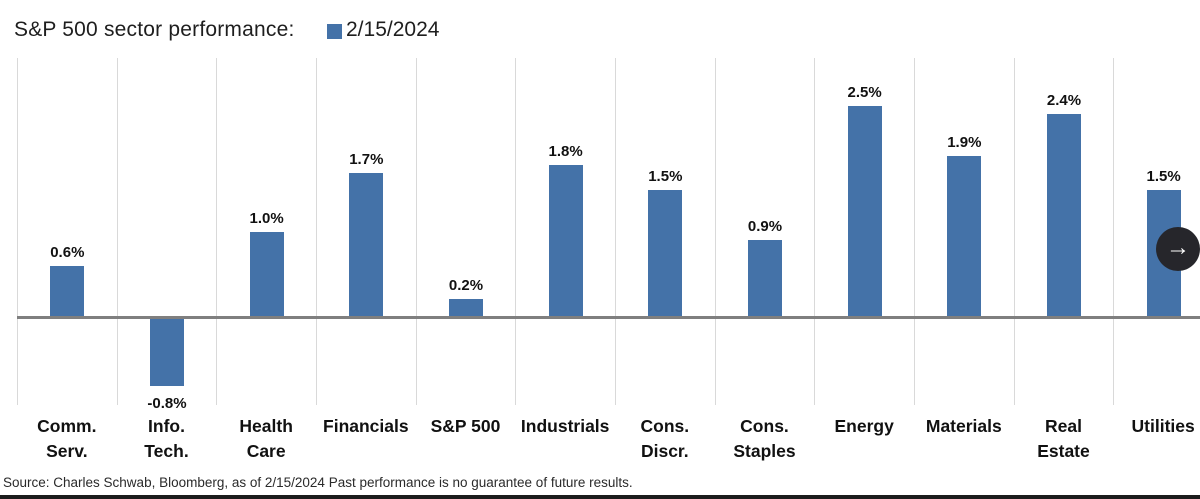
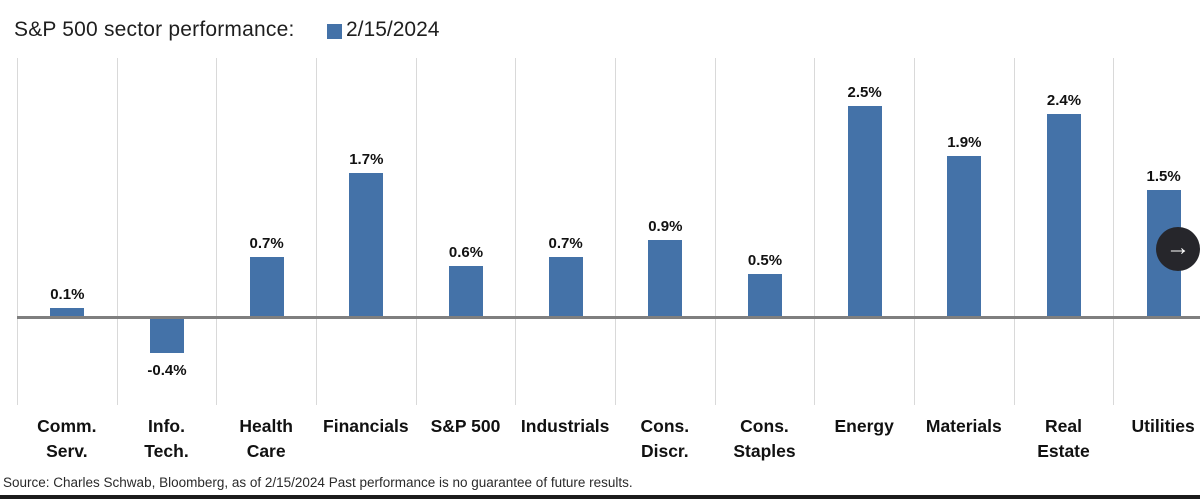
Comm. Serv.: 0.6% -> 0.1%
Info. Tech.: -0.8% -> -0.4%
Health Care: 1.0% -> 0.7%
S&P 500: 0.2% -> 0.6%
Industrials: 1.8% -> 0.7%
Cons. Discr.: 1.5% -> 0.9%
Cons. Staples: 0.9% -> 0.5%
